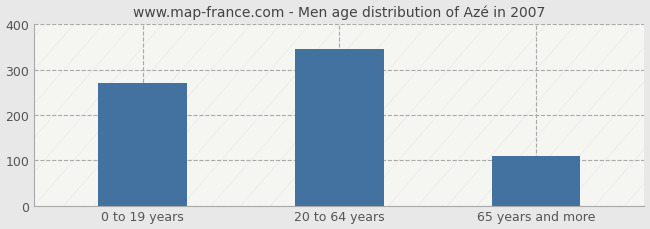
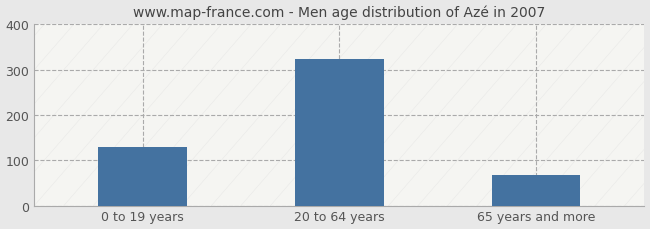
0 to 19 years: 270 -> 130
20 to 64 years: 345 -> 323
65 years and more: 110 -> 68
